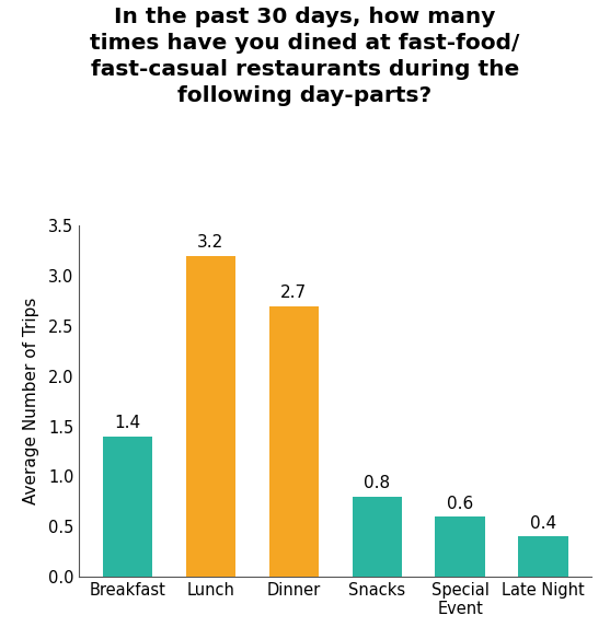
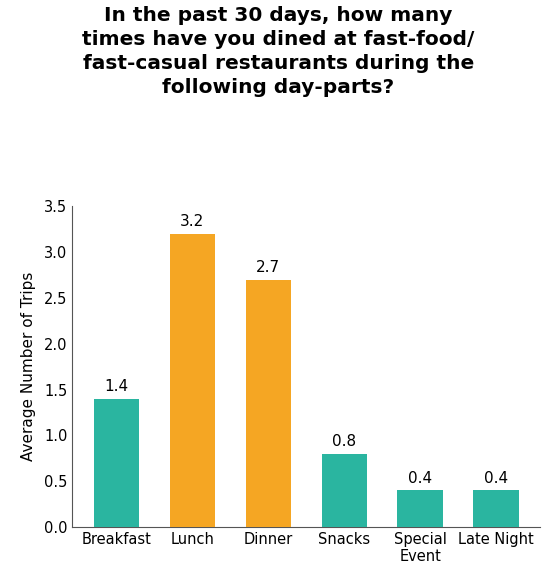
Special Event: 0.6 -> 0.4
